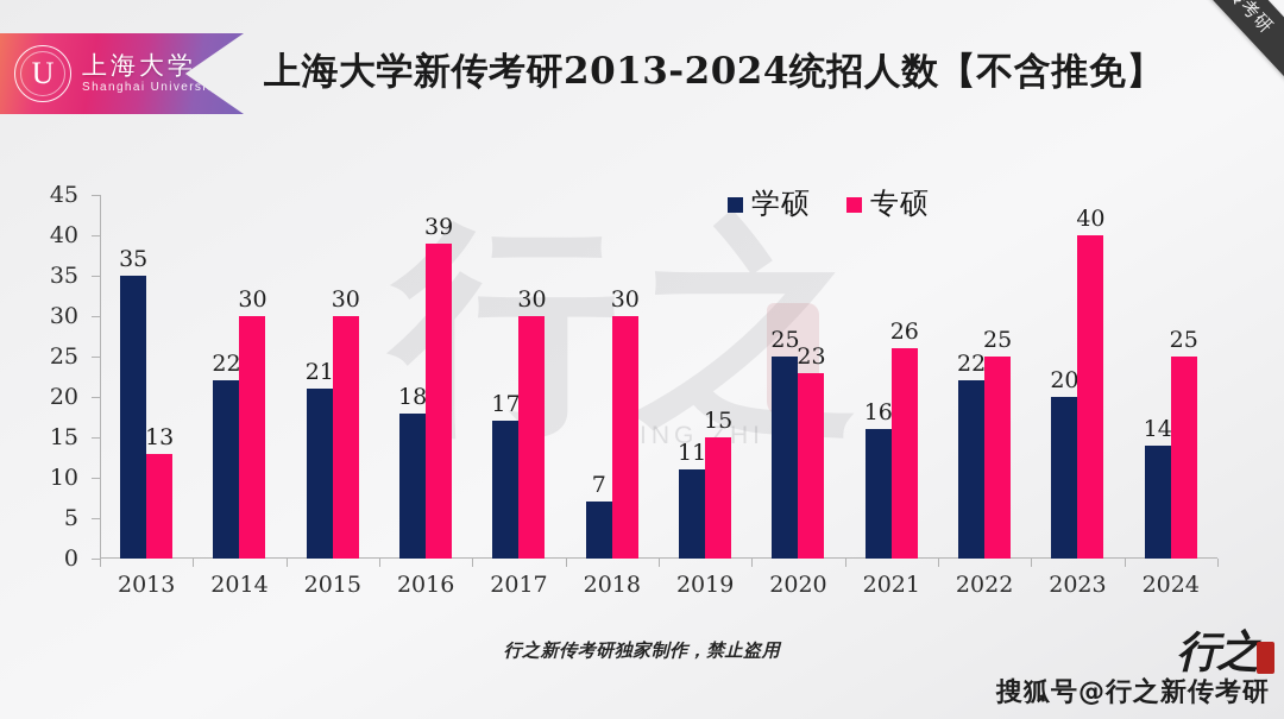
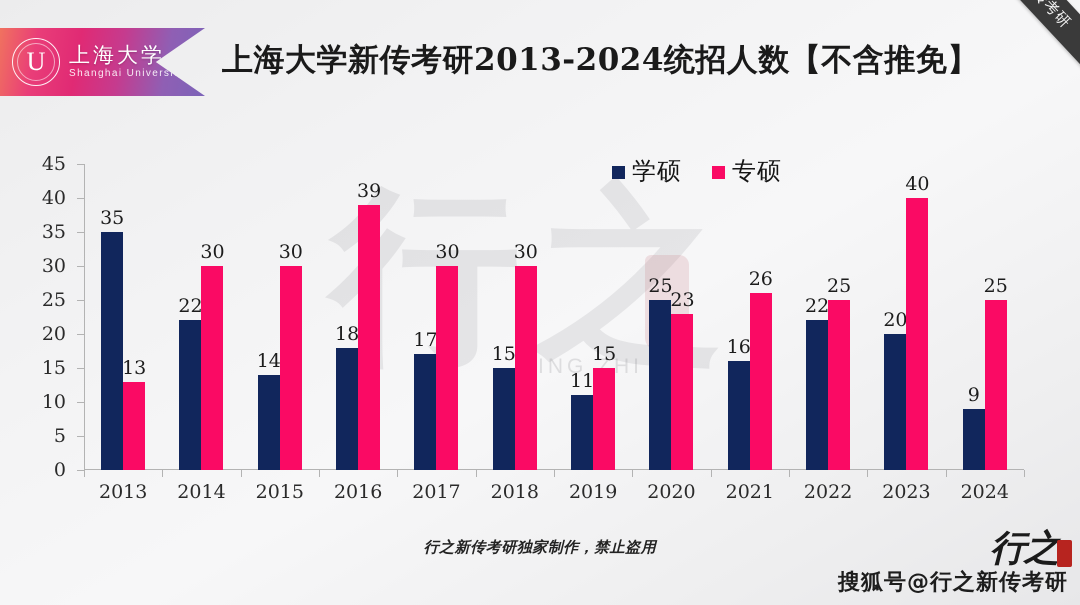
学硕/2015: 21 -> 14
学硕/2018: 7 -> 15
学硕/2024: 14 -> 9
